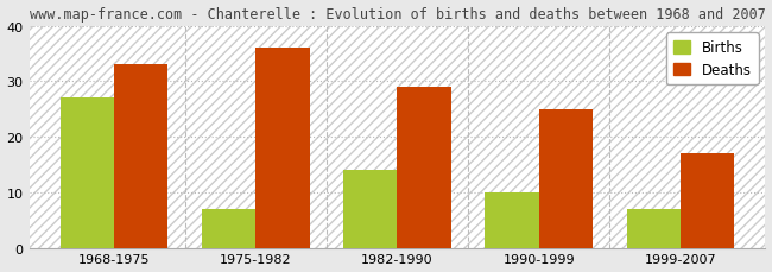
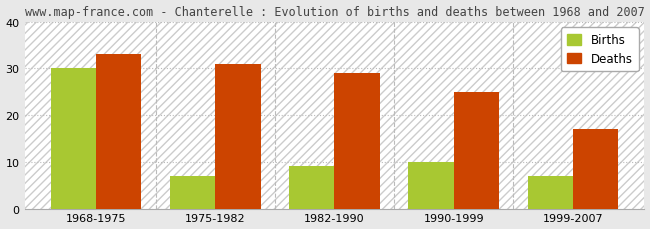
Births/1968-1975: 27 -> 30
Deaths/1975-1982: 36 -> 31
Births/1982-1990: 14 -> 9
